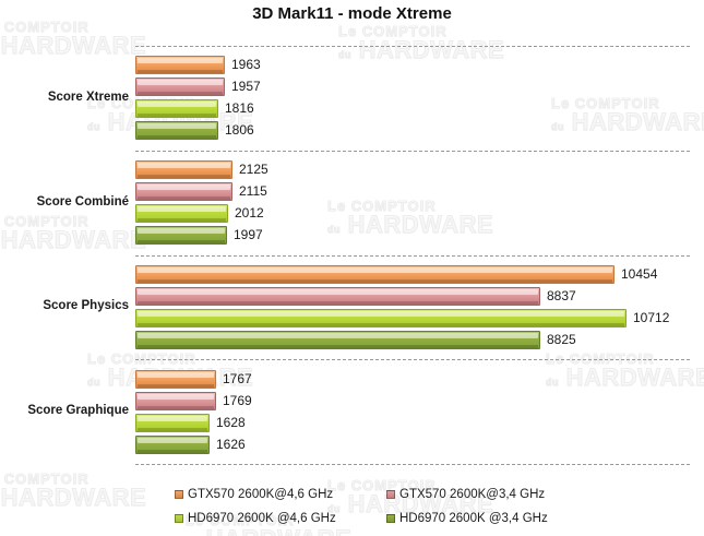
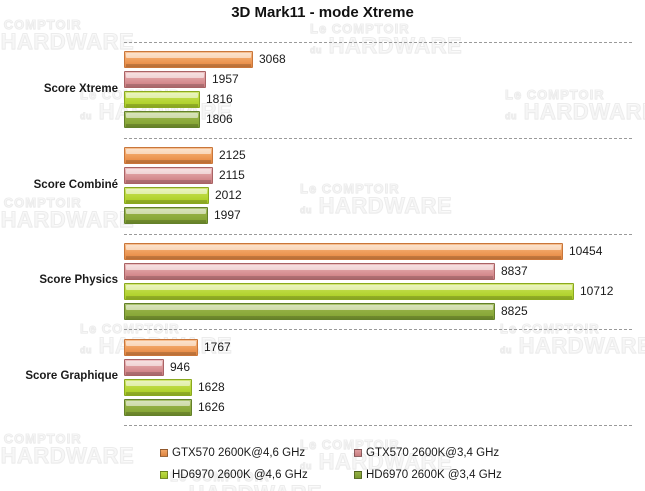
GTX570 2600K@4,6 GHz/Score Xtreme: 1963 -> 3068
GTX570 2600K@3,4 GHz/Score Graphique: 1769 -> 946
